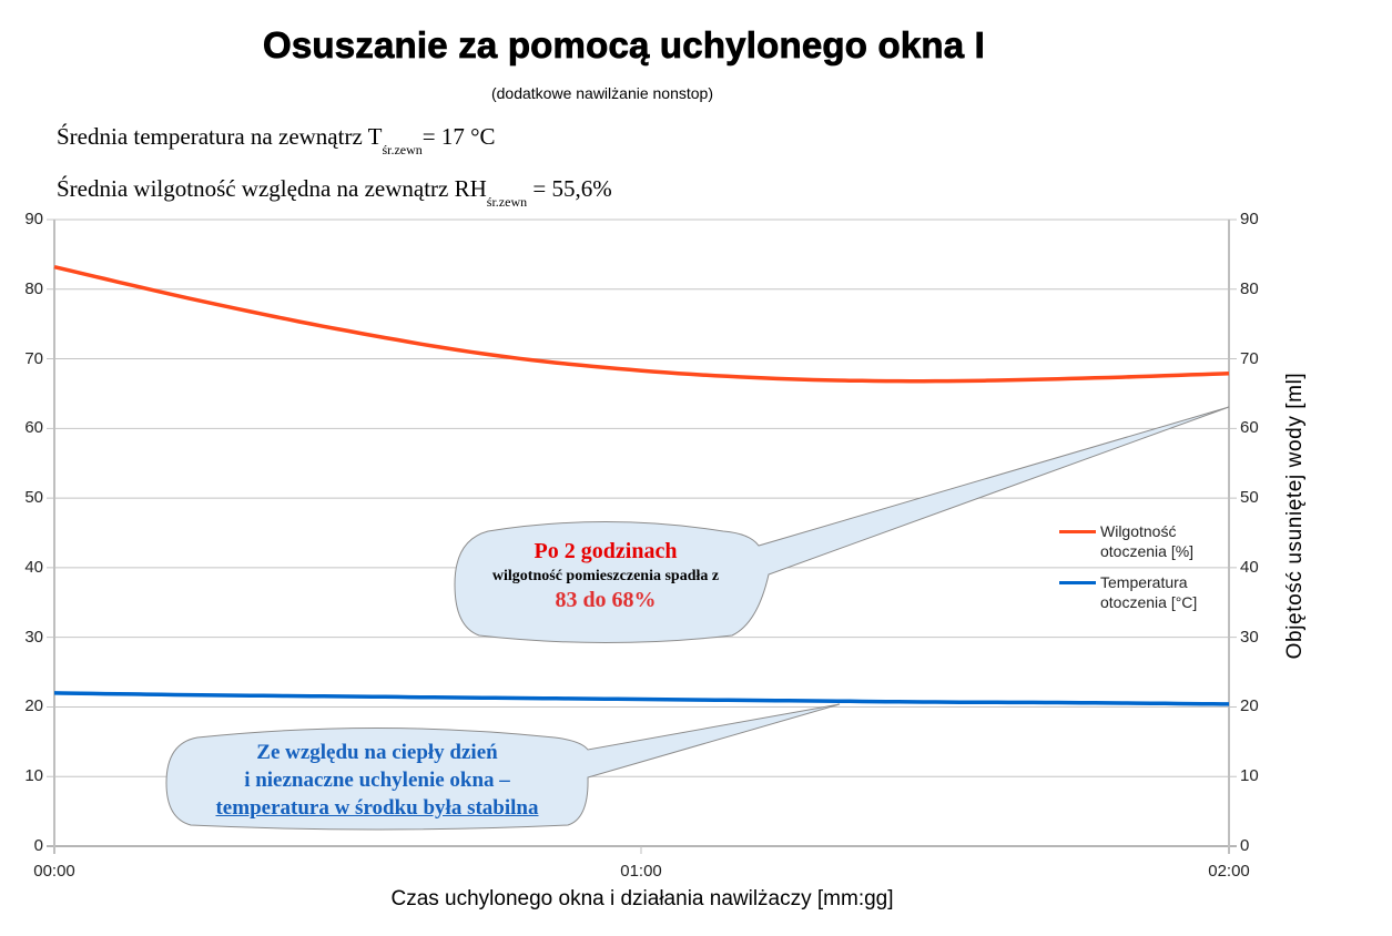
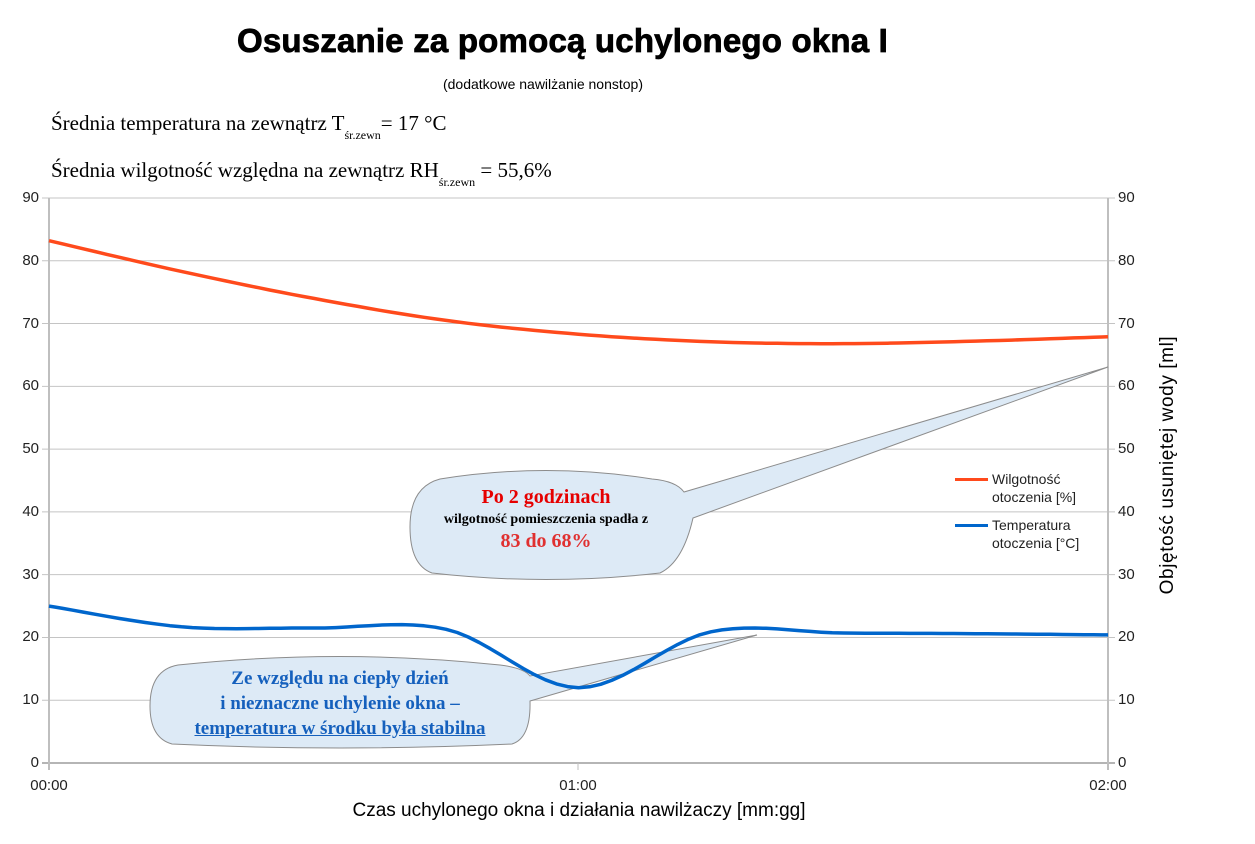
Temperatura otoczenia [°C]/00:00: 22 -> 25
Temperatura otoczenia [°C]/01:00: 21 -> 12
